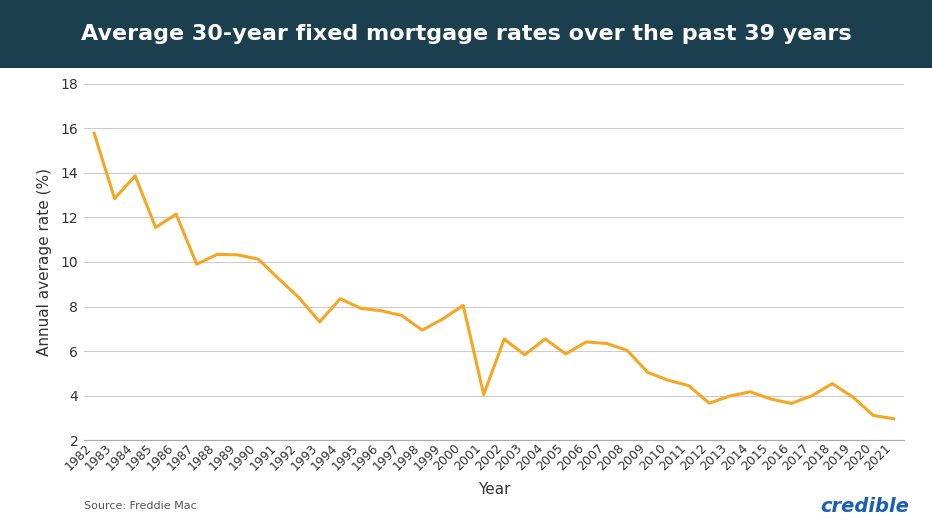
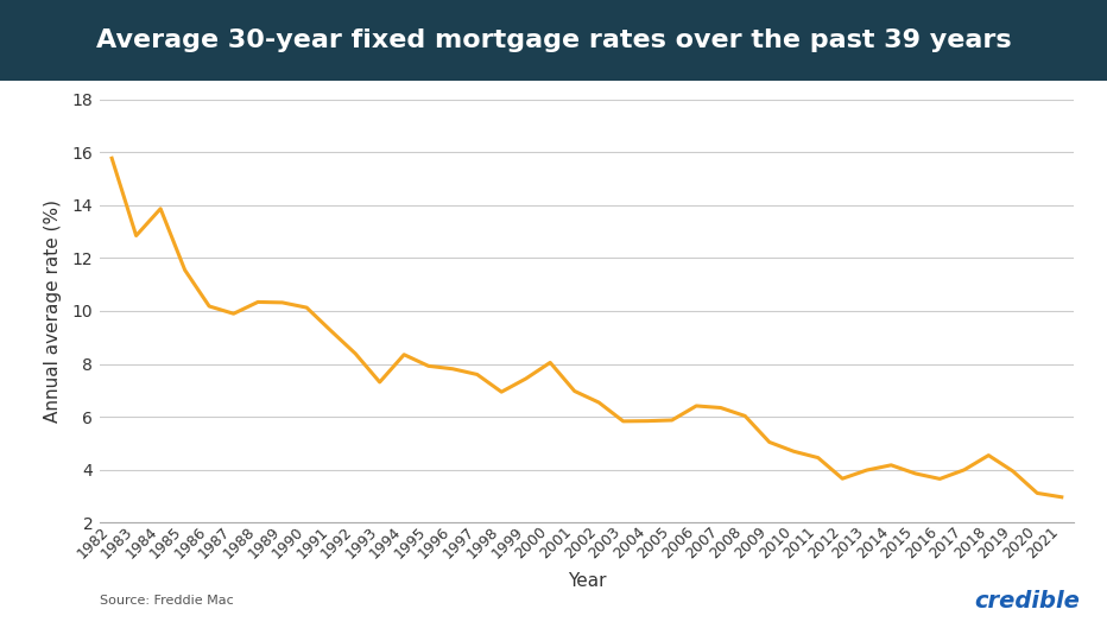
1986: 12.15 -> 10.18
2001: 4.05 -> 6.97
2004: 6.55 -> 5.84
